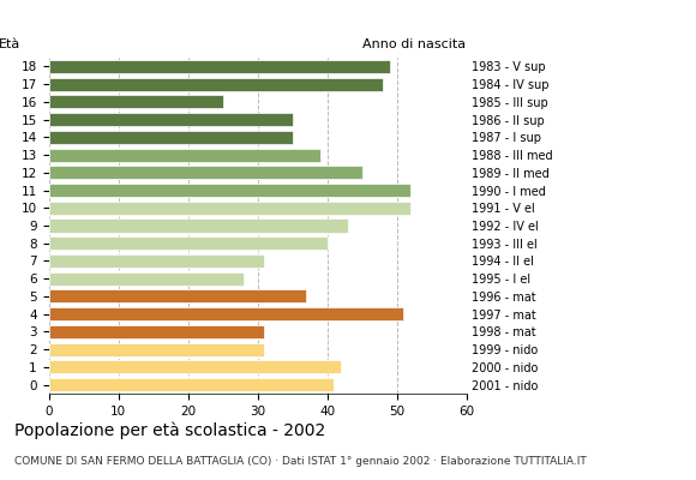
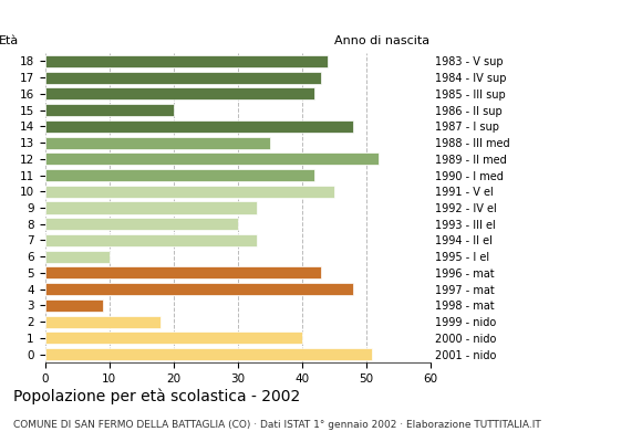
18: 49 -> 44
17: 48 -> 43
16: 25 -> 42
15: 35 -> 20
14: 35 -> 48
13: 39 -> 35
12: 45 -> 52
11: 52 -> 42
10: 52 -> 45
9: 43 -> 33
8: 40 -> 30
7: 31 -> 33
6: 28 -> 10
5: 37 -> 43
4: 51 -> 48
3: 31 -> 9
2: 31 -> 18
1: 42 -> 40
0: 41 -> 51
